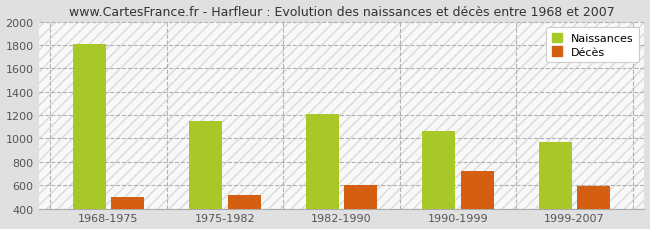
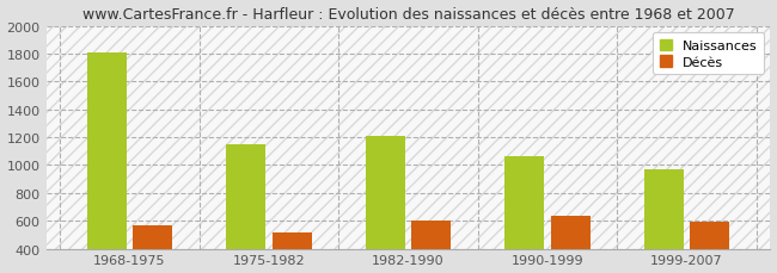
Décès/1968-1975: 500 -> 570
Décès/1990-1999: 720 -> 640
